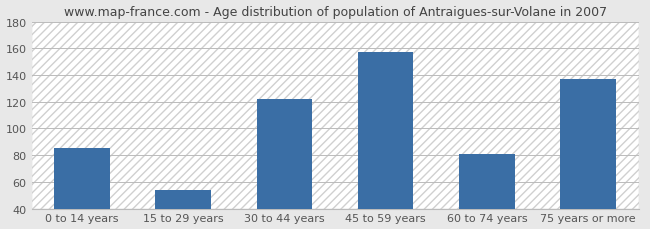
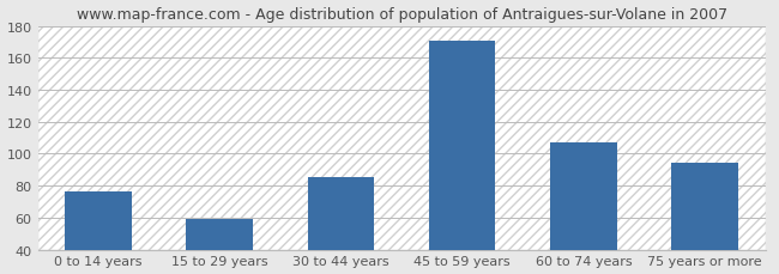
0 to 14 years: 85 -> 76
15 to 29 years: 54 -> 59
30 to 44 years: 122 -> 85
45 to 59 years: 157 -> 171
60 to 74 years: 81 -> 107
75 years or more: 137 -> 94
